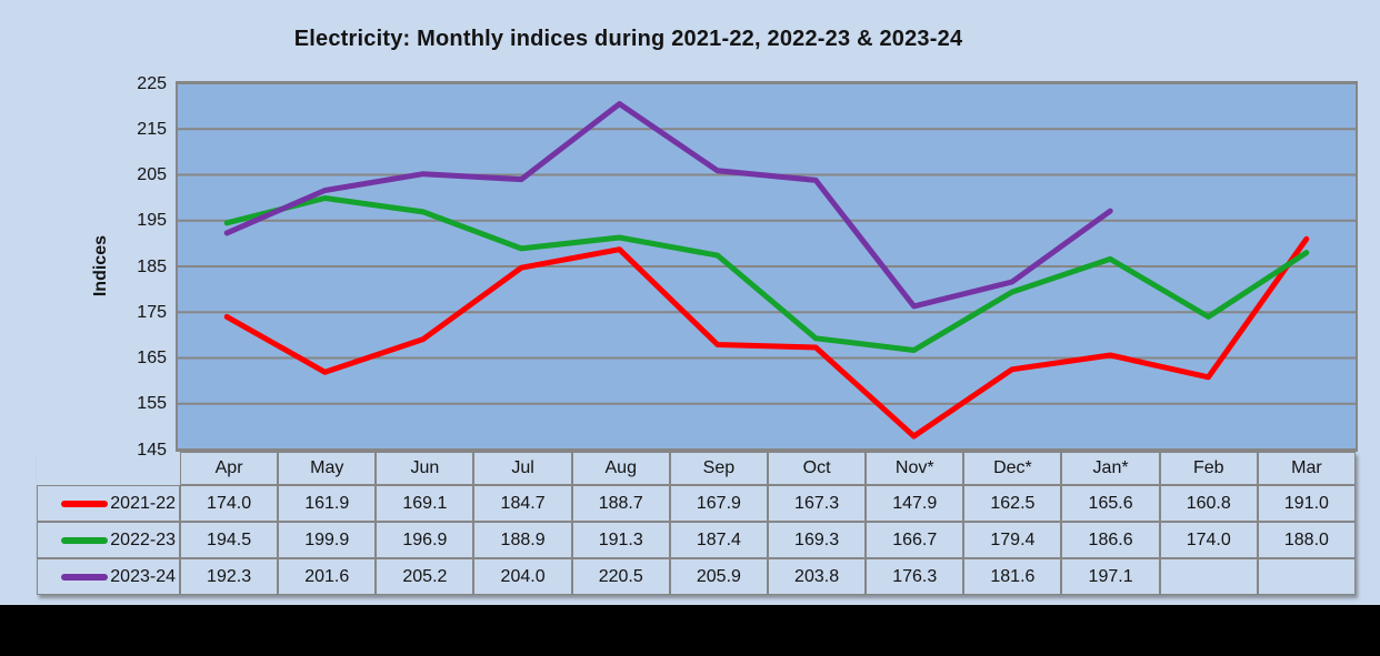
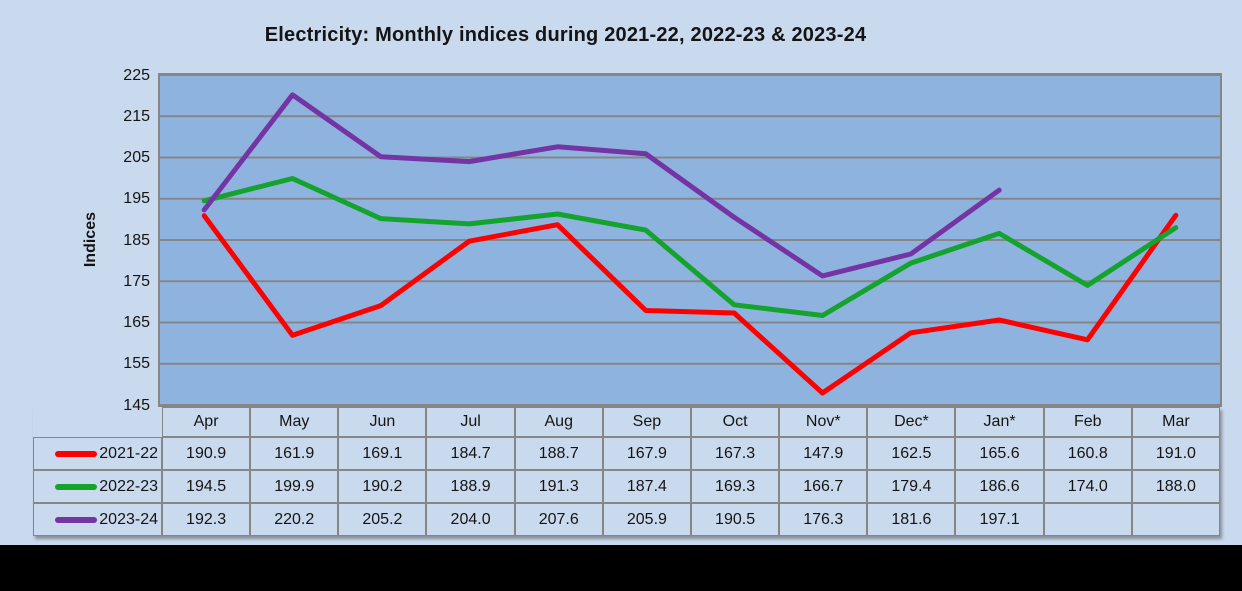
2021-22/Apr: 174.0 -> 190.9
2023-24/May: 201.6 -> 220.2
2022-23/Jun: 196.9 -> 190.2
2023-24/Aug: 220.5 -> 207.6
2023-24/Oct: 203.8 -> 190.5
